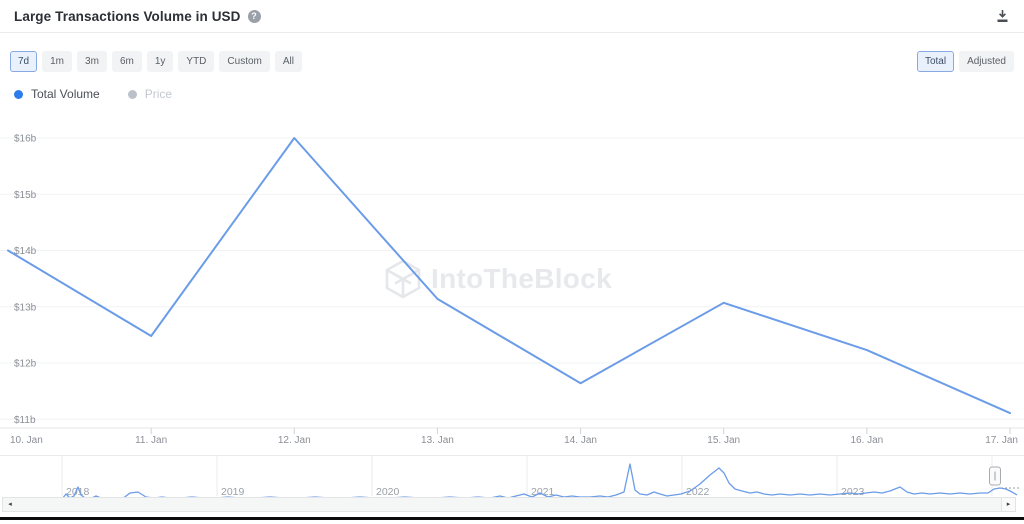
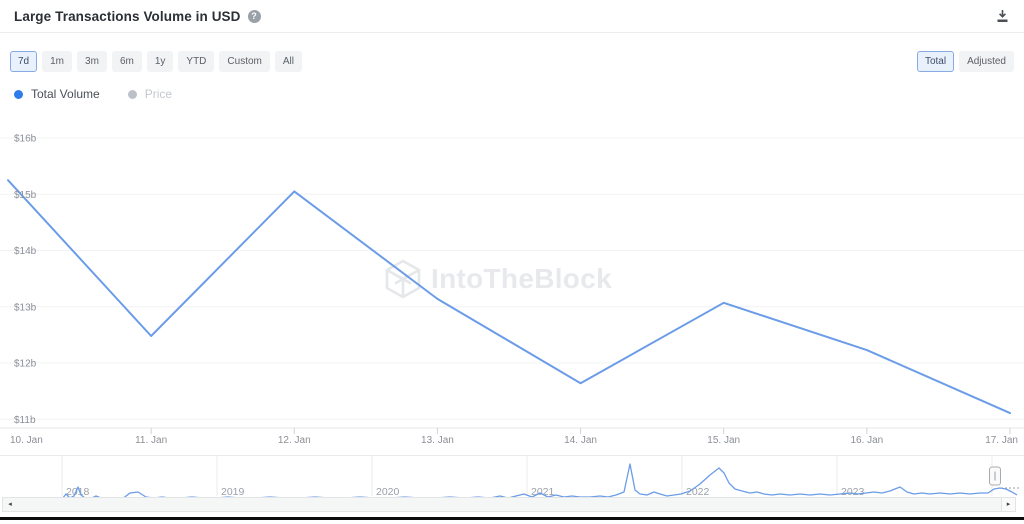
10. Jan: $14.0b -> $15.2b
12. Jan: $16.0b -> $15.1b
